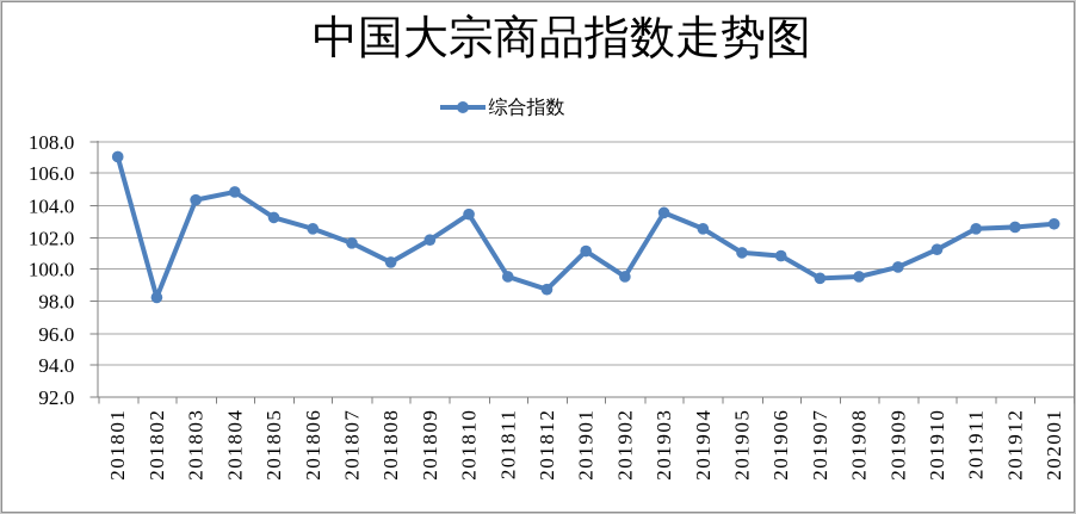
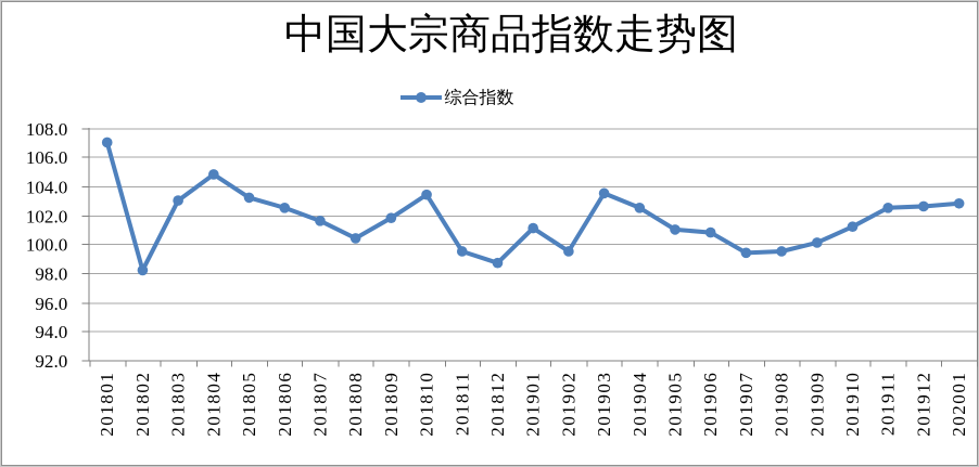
201803: 104.3 -> 103.0
